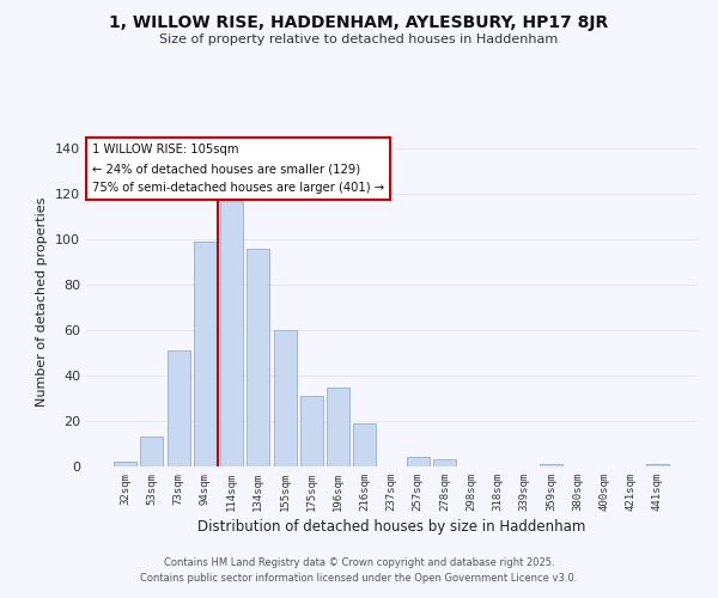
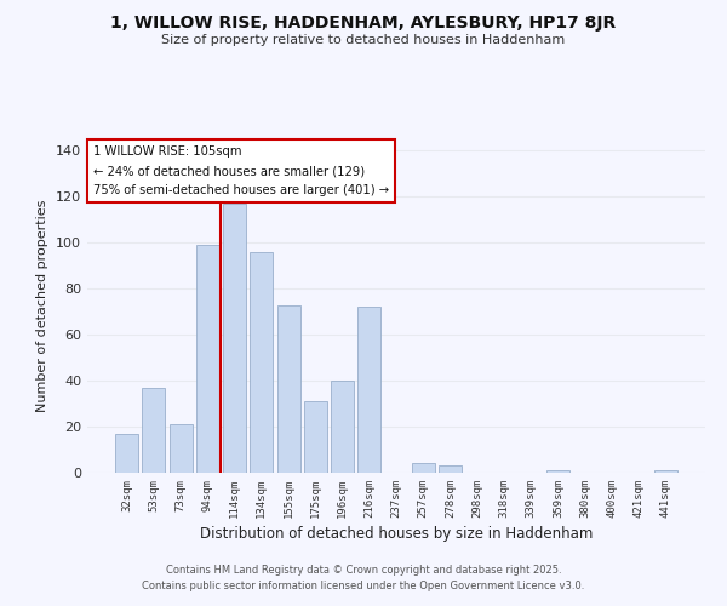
32sqm: 2 -> 17
53sqm: 13 -> 37
73sqm: 51 -> 21
155sqm: 60 -> 73
196sqm: 35 -> 40
216sqm: 19 -> 72
